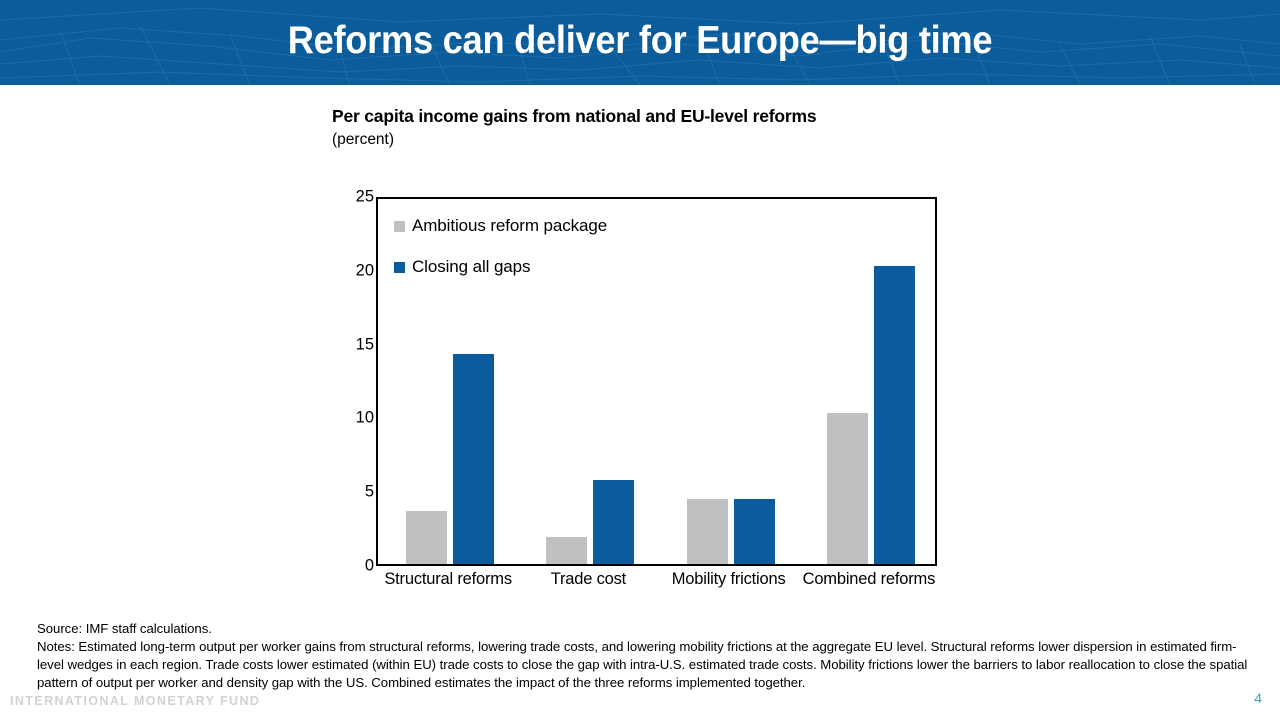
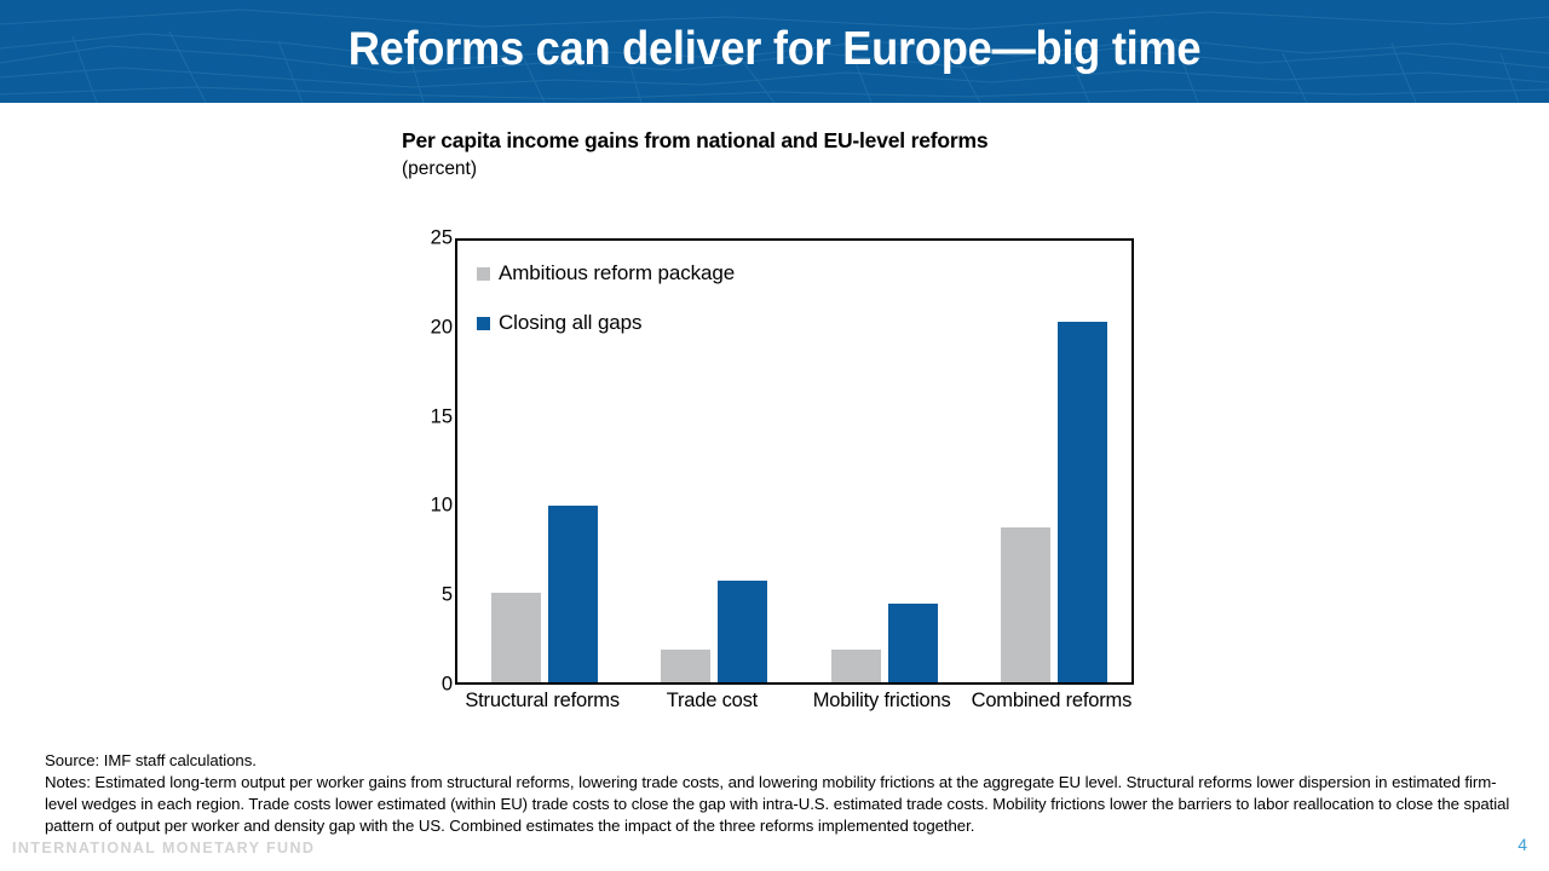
Ambitious reform package/Structural reforms: 3.6 -> 5.0
Closing all gaps/Structural reforms: 14.2 -> 9.9
Ambitious reform package/Mobility frictions: 4.4 -> 1.8
Ambitious reform package/Combined reforms: 10.2 -> 8.7
